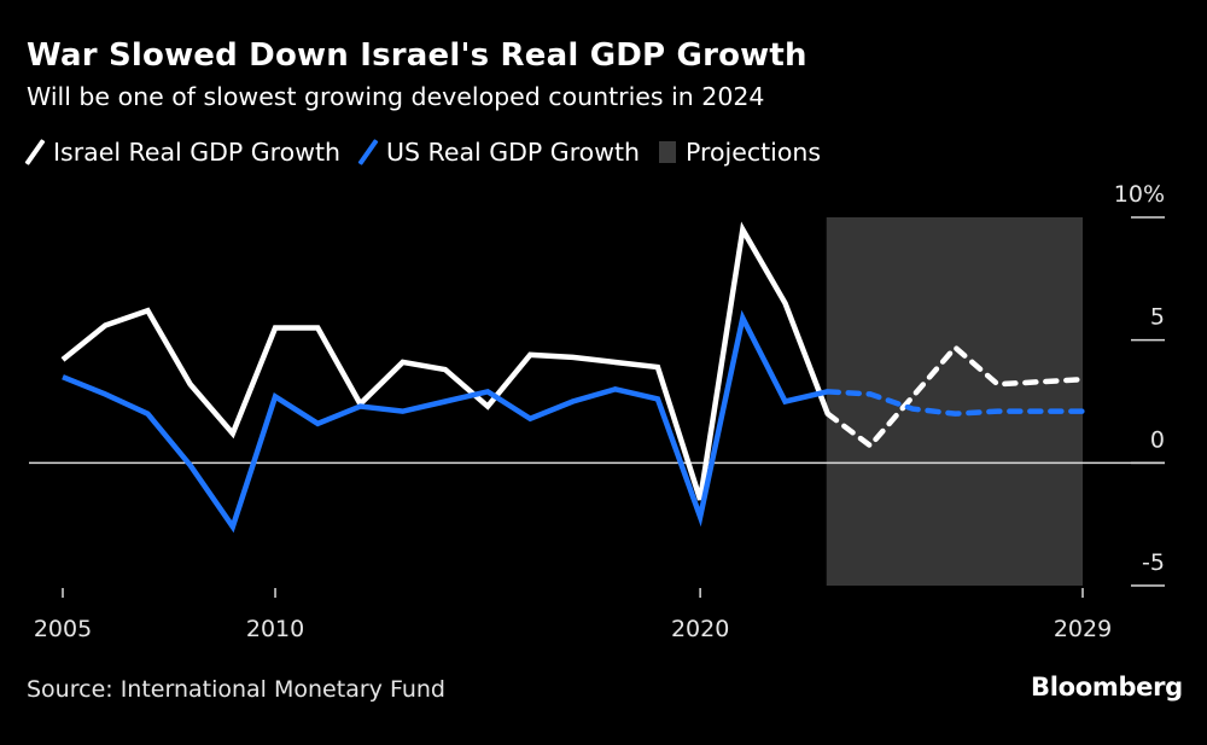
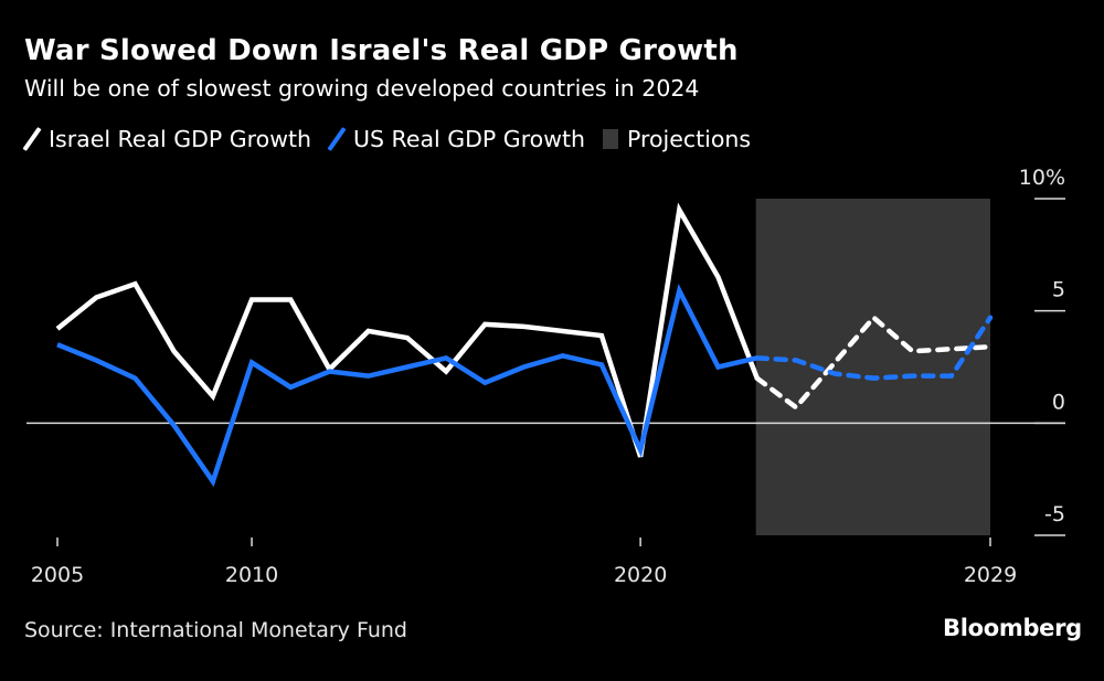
US Real GDP Growth/2020: -2.2% -> -1.2%
US Real GDP Growth/2029: 2.1% -> 4.7%
